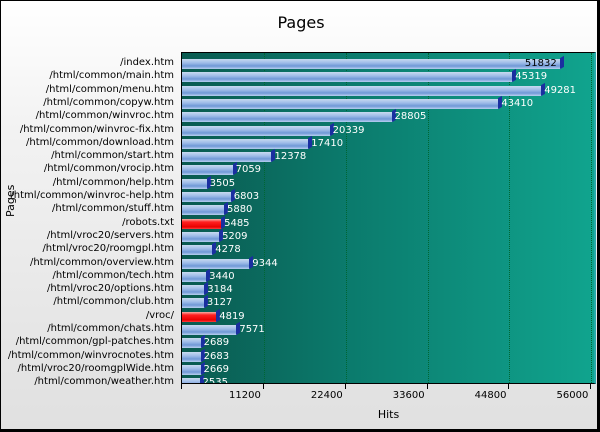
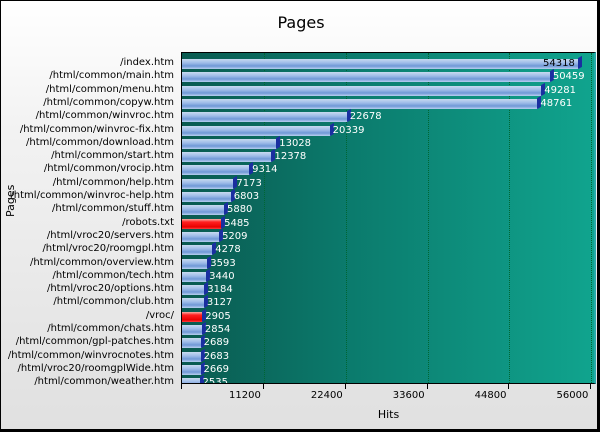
/index.htm: 51832 -> 54318
/html/common/main.htm: 45319 -> 50459
/html/common/copyw.htm: 43410 -> 48761
/html/common/winvroc.htm: 28805 -> 22678
/html/common/download.htm: 17410 -> 13028
/html/common/vrocip.htm: 7059 -> 9314
/html/common/help.htm: 3505 -> 7173
/html/common/overview.htm: 9344 -> 3593
/vroc/: 4819 -> 2905
/html/common/chats.htm: 7571 -> 2854
